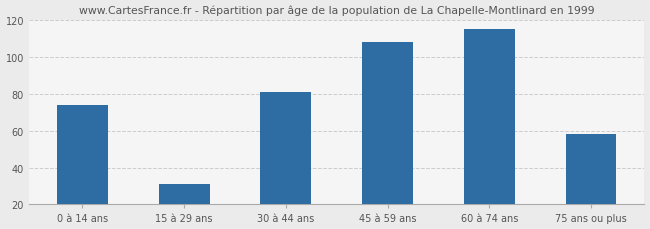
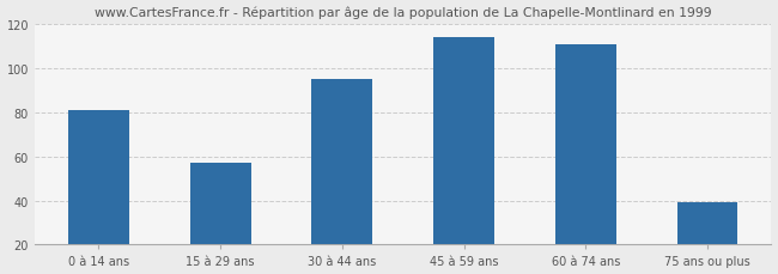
0 à 14 ans: 74 -> 81
15 à 29 ans: 31 -> 57
30 à 44 ans: 81 -> 95
45 à 59 ans: 108 -> 114
60 à 74 ans: 115 -> 111
75 ans ou plus: 58 -> 39
